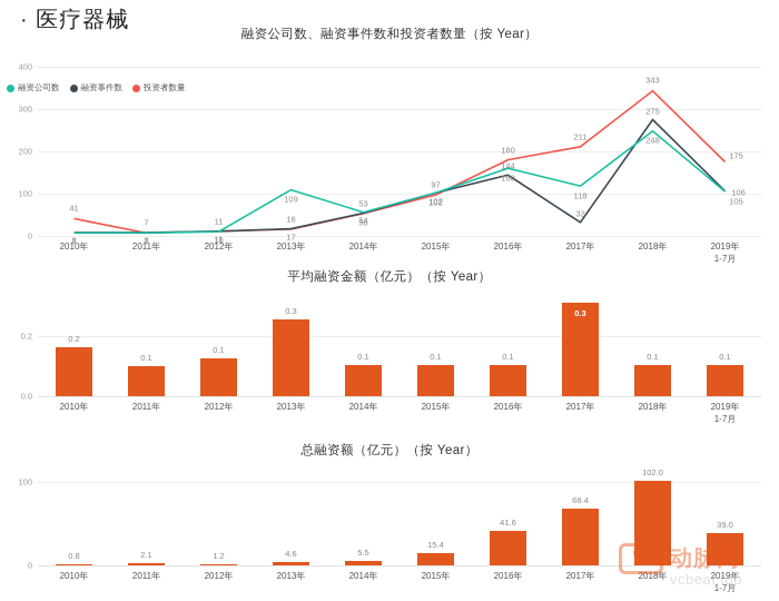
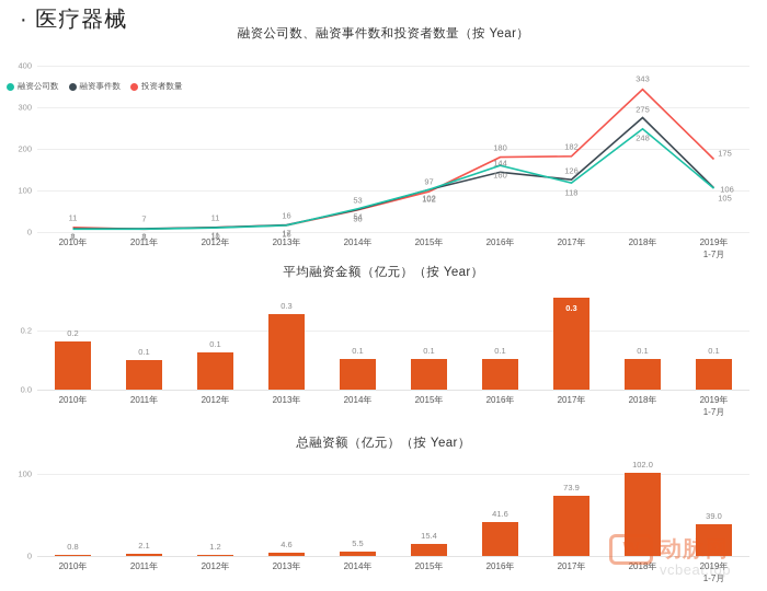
融资公司数、融资事件数和投资者数量（按 Year）/投资者数量/2010年: 41 -> 11
融资公司数、融资事件数和投资者数量（按 Year）/融资公司数/2013年: 109 -> 16
融资公司数、融资事件数和投资者数量（按 Year）/投资者数量/2017年: 211 -> 182
融资公司数、融资事件数和投资者数量（按 Year）/融资事件数/2017年: 32 -> 126
总融资额（亿元）（按 Year）/2017年: 68.4 -> 73.9
